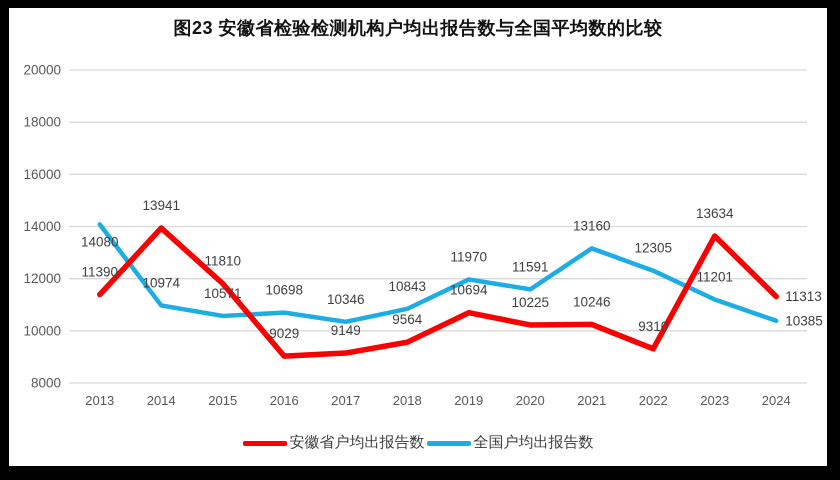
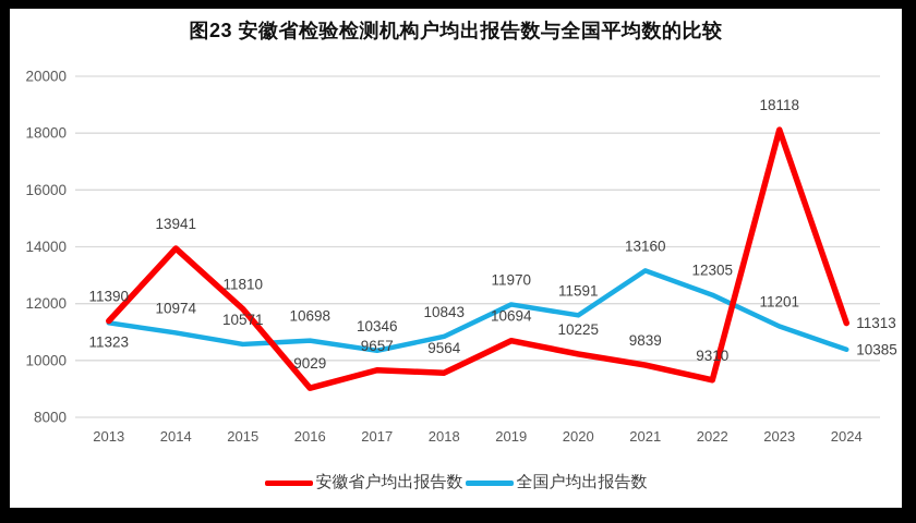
全国户均出报告数/2013: 14080 -> 11323
安徽省户均出报告数/2017: 9149 -> 9657
安徽省户均出报告数/2021: 10246 -> 9839
安徽省户均出报告数/2023: 13634 -> 18118
